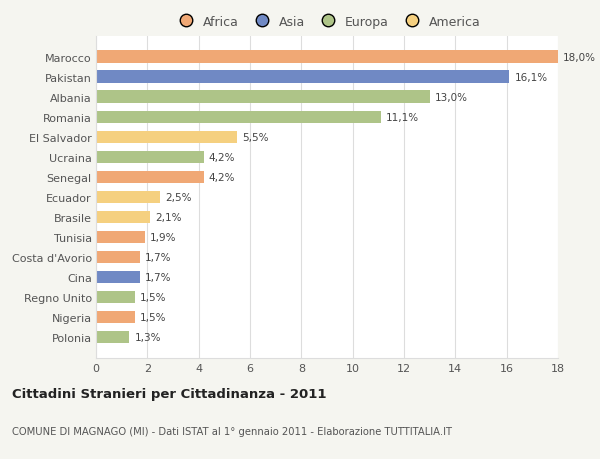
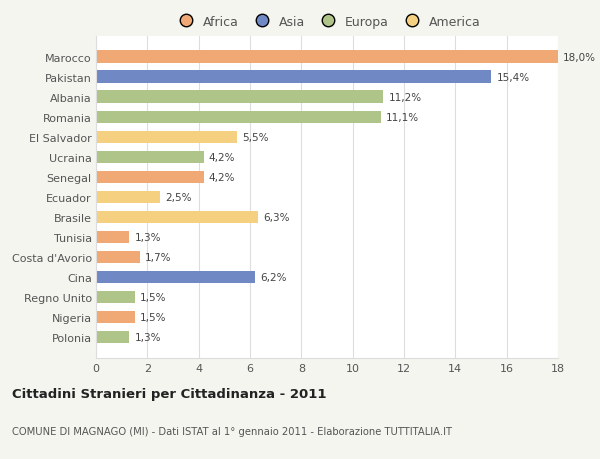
Pakistan: 16,1% -> 15,4%
Albania: 13,0% -> 11,2%
Brasile: 2,1% -> 6,3%
Tunisia: 1,9% -> 1,3%
Cina: 1,7% -> 6,2%
